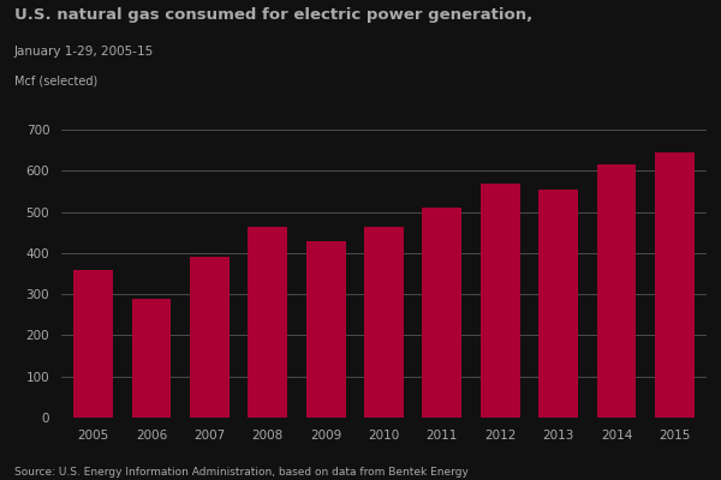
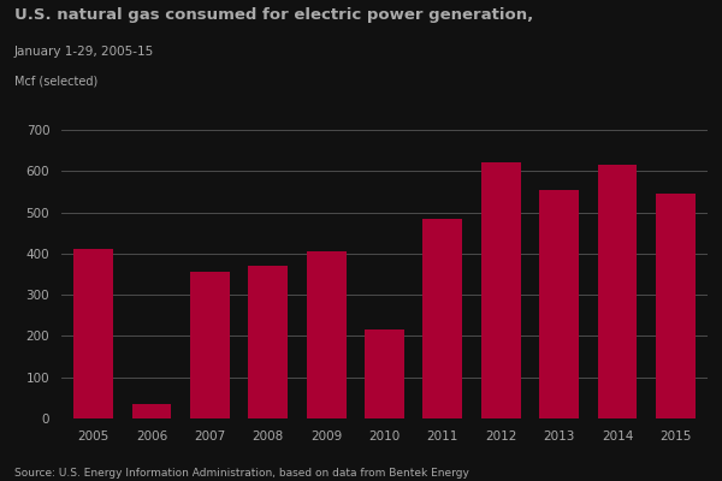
2005: 360 -> 410
2006: 290 -> 35
2007: 390 -> 355
2008: 465 -> 370
2009: 430 -> 405
2010: 465 -> 215
2011: 510 -> 485
2012: 570 -> 620
2015: 645 -> 545
